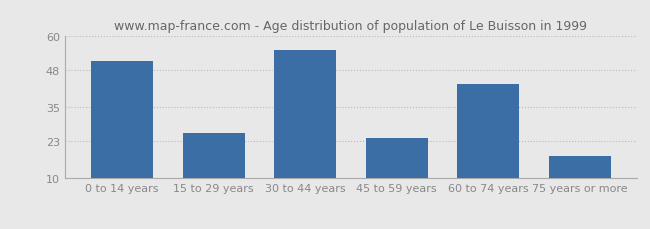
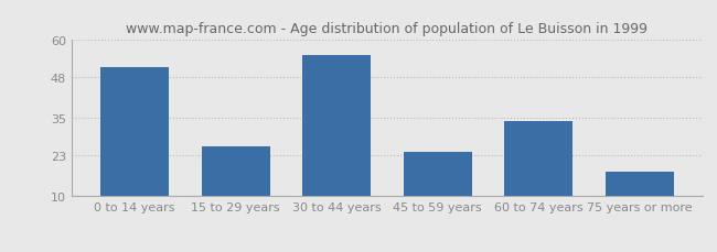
60 to 74 years: 43 -> 34
